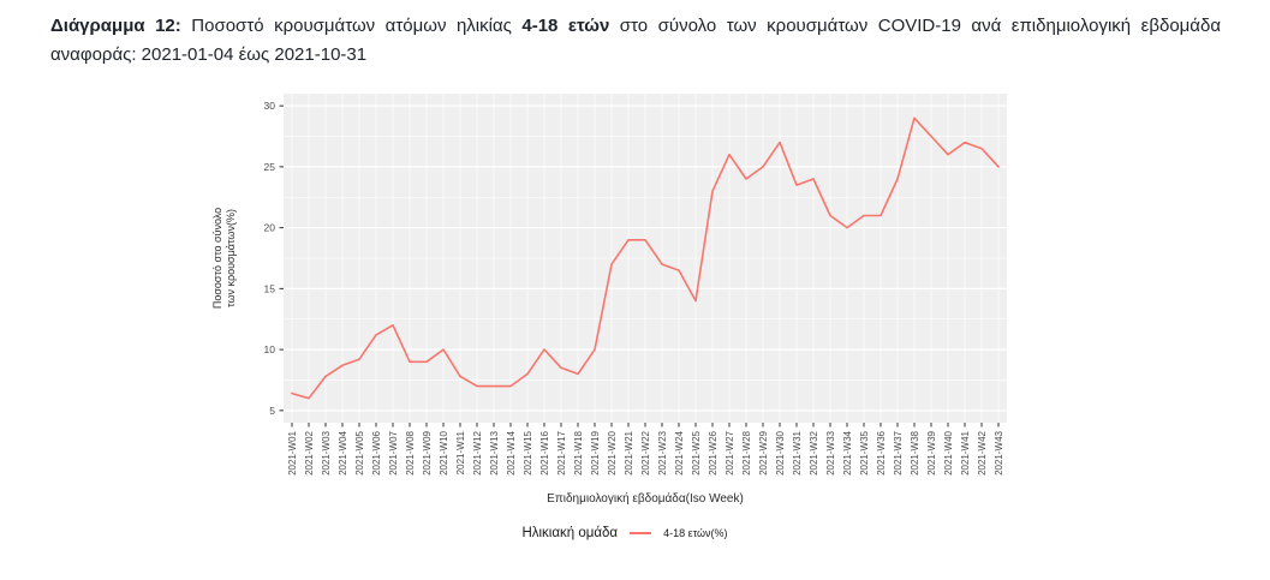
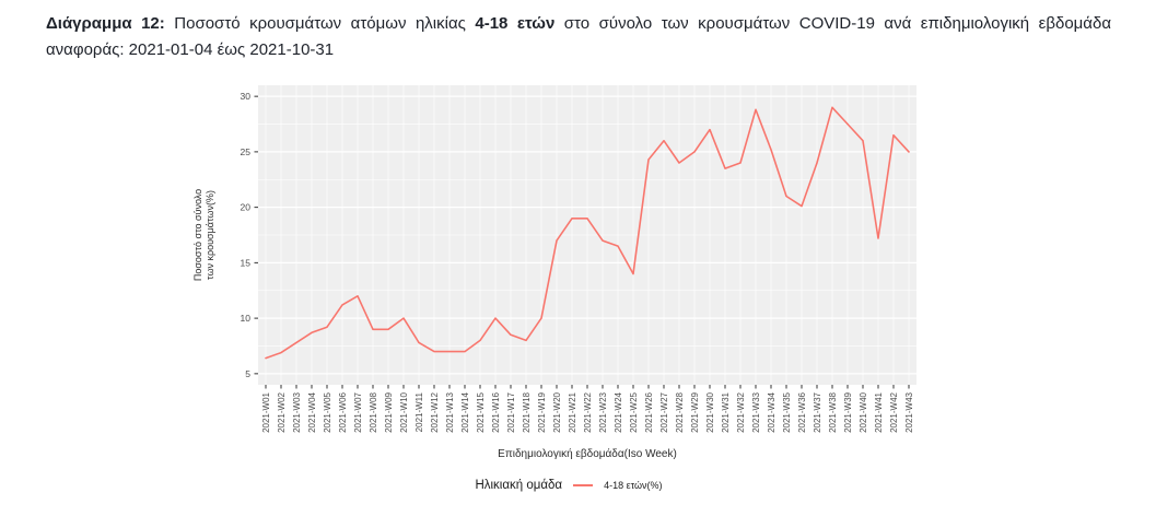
2021-W02: 6.0 -> 6.9
2021-W26: 23.0 -> 24.3
2021-W33: 21.0 -> 28.8
2021-W34: 20.0 -> 25.2
2021-W36: 21.0 -> 20.1
2021-W41: 27.0 -> 17.2
